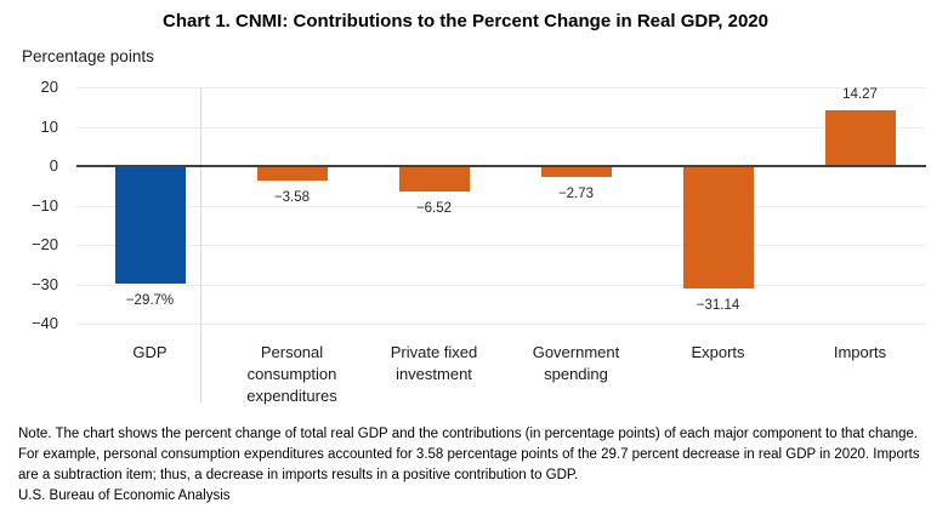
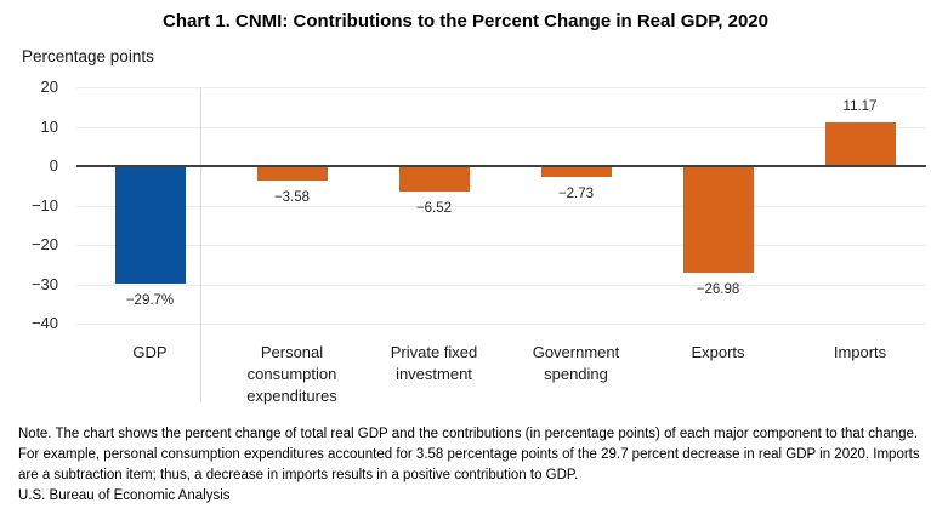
Exports: −31.14 -> −26.98
Imports: 14.27 -> 11.17
